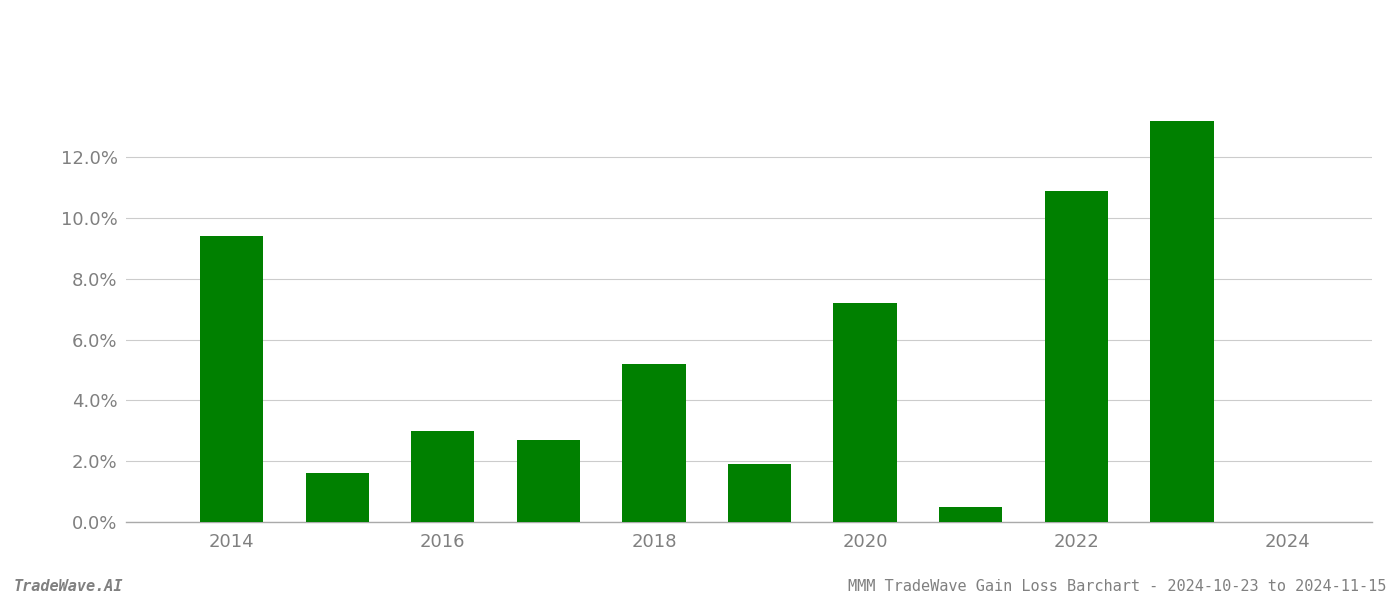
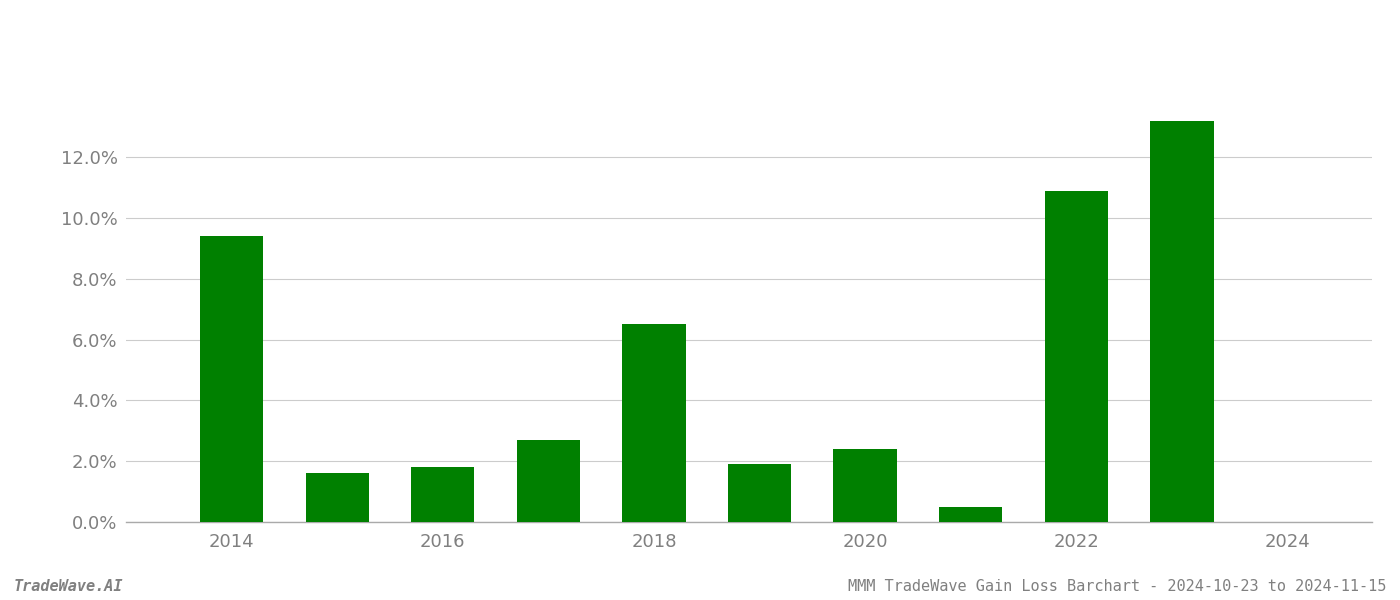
2016: 3.0% -> 1.8%
2018: 5.2% -> 6.5%
2020: 7.2% -> 2.4%
